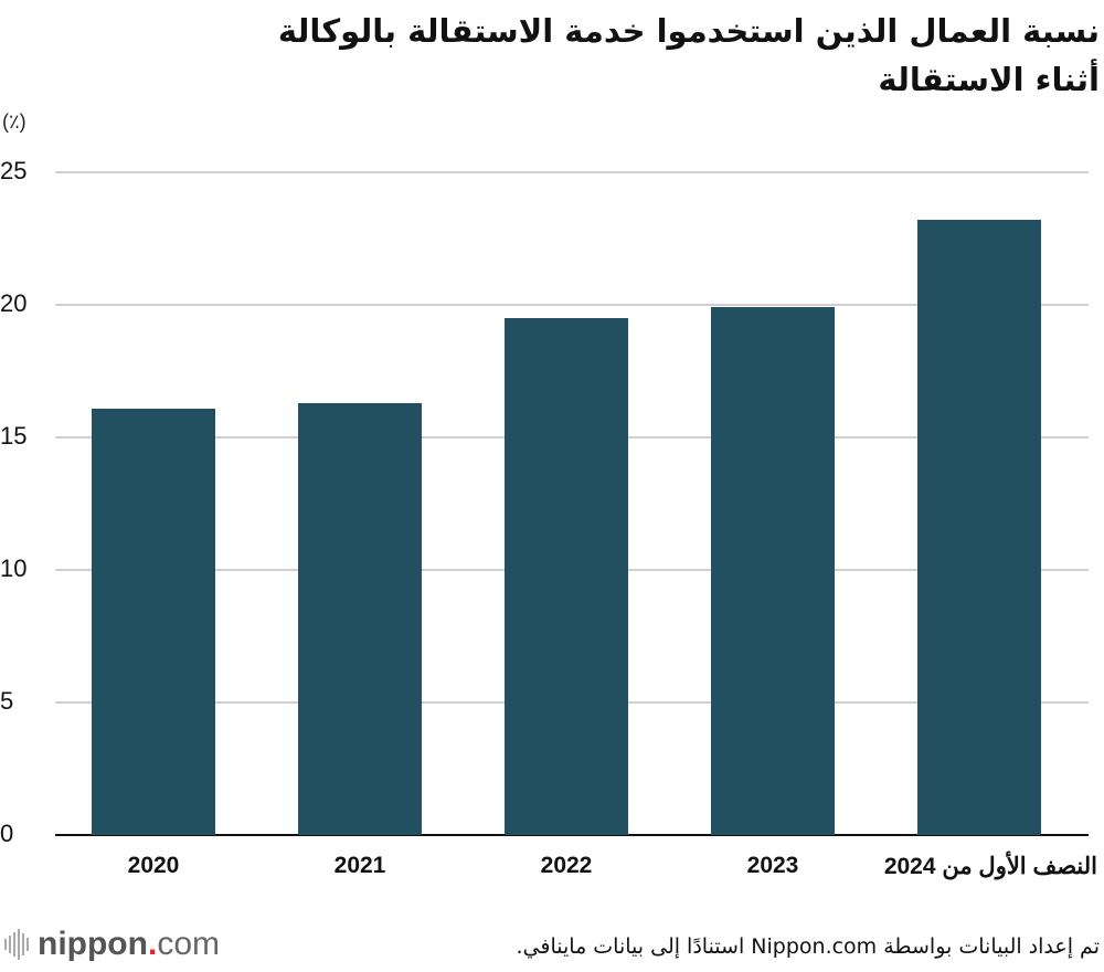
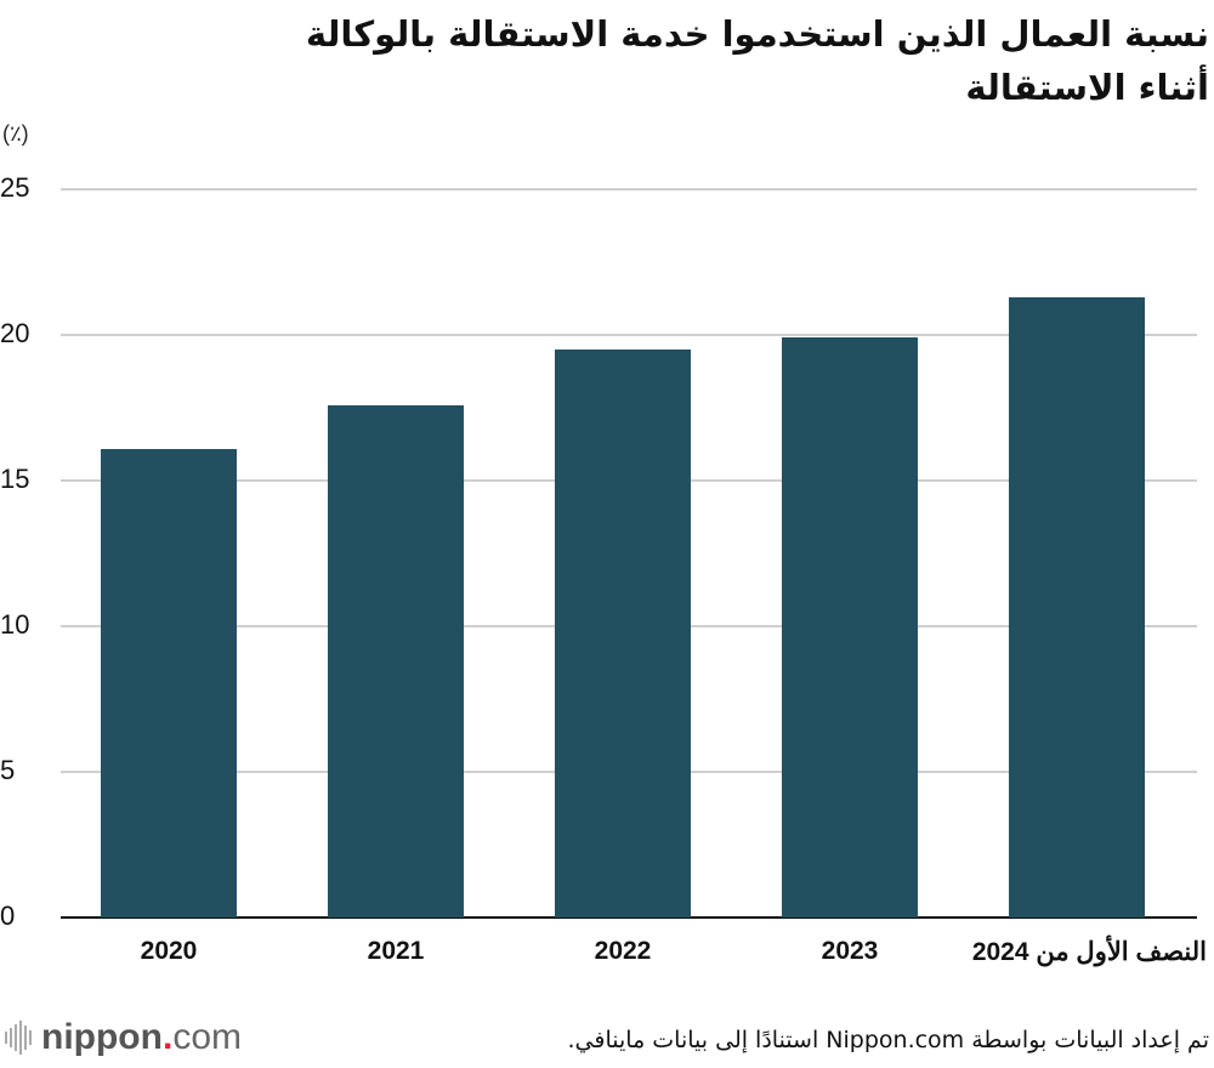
2021: 16.3 -> 17.6
النصف الأول من 2024: 23.2 -> 21.3
